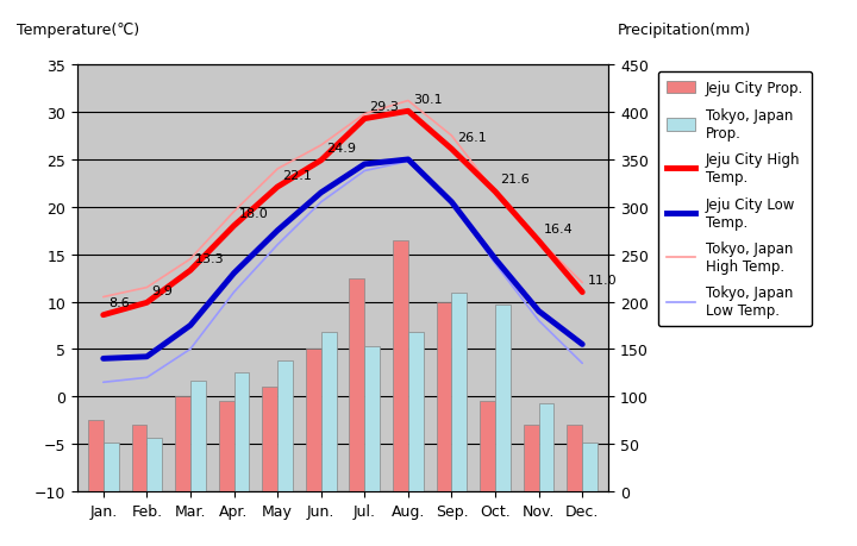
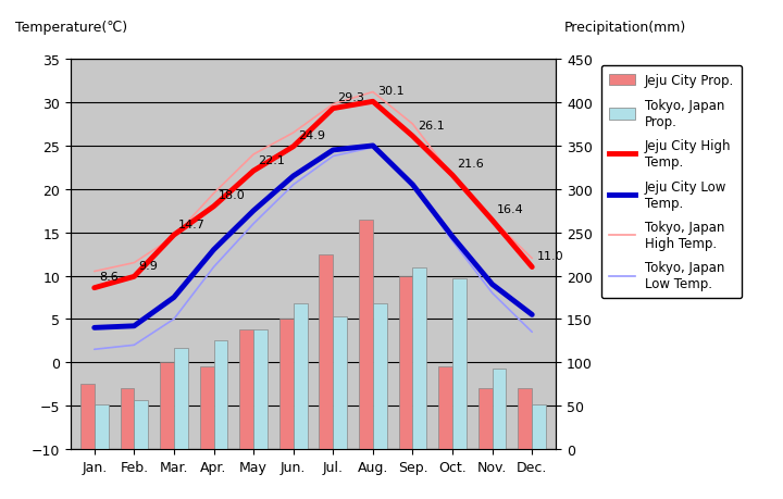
Jeju City High Temp./Mar.: 13.3 -> 14.7
Jeju City Prop./May: 110 -> 138
